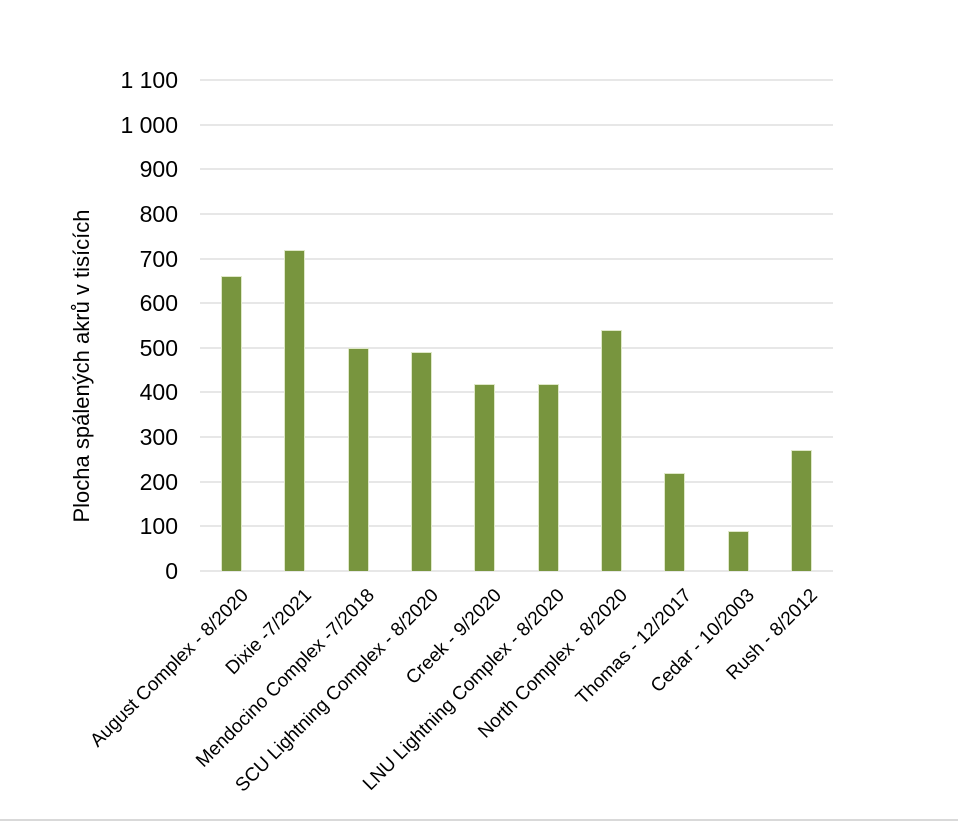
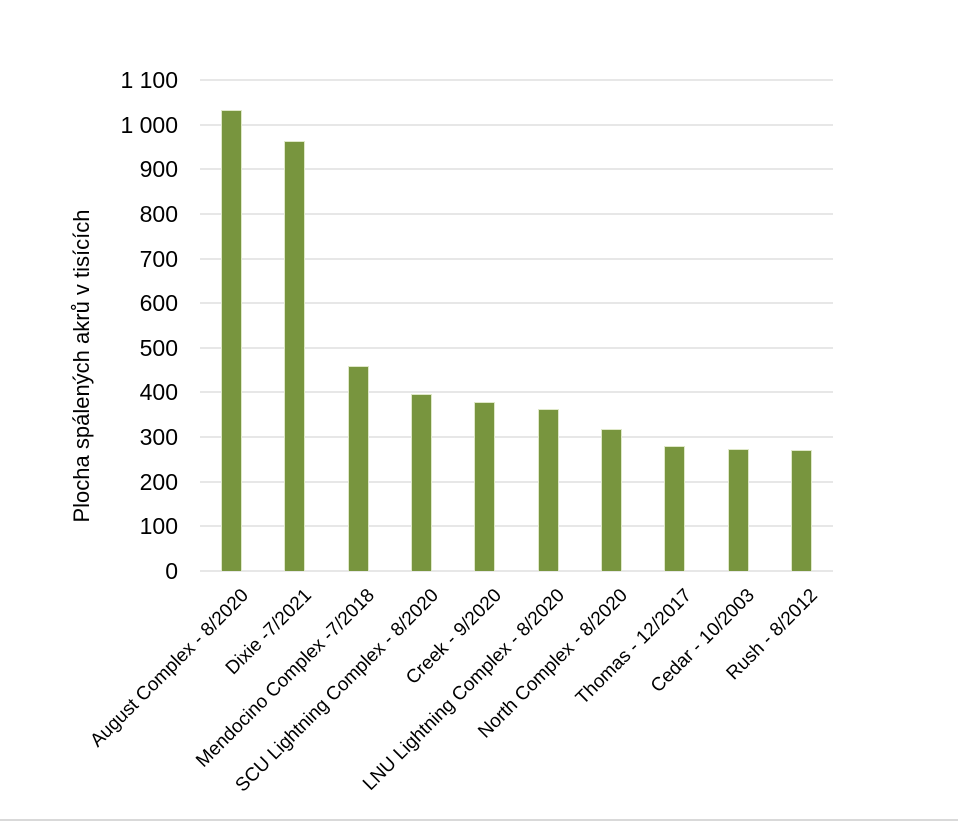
August Complex - 8/2020: 660 -> 1030
Dixie -7/2021: 720 -> 960
Mendocino Complex -7/2018: 500 -> 460
SCU Lightning Complex - 8/2020: 490 -> 400
Creek - 9/2020: 420 -> 380
LNU Lightning Complex - 8/2020: 420 -> 360
North Complex - 8/2020: 540 -> 320
Thomas - 12/2017: 220 -> 280
Cedar - 10/2003: 90 -> 270
